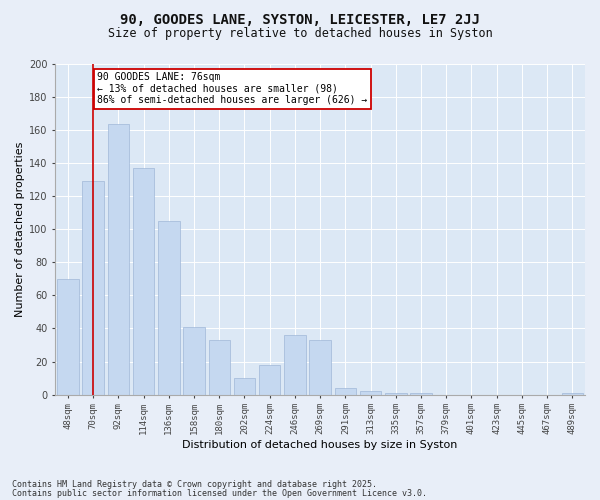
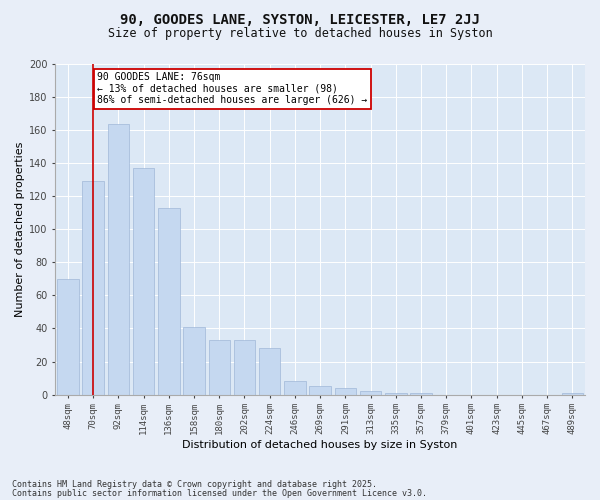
136sqm: 105 -> 113
202sqm: 10 -> 33
224sqm: 18 -> 28
246sqm: 36 -> 8
269sqm: 33 -> 5
